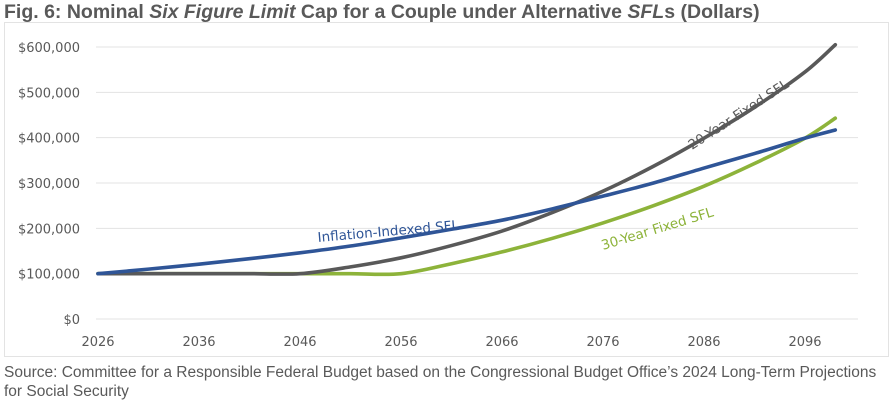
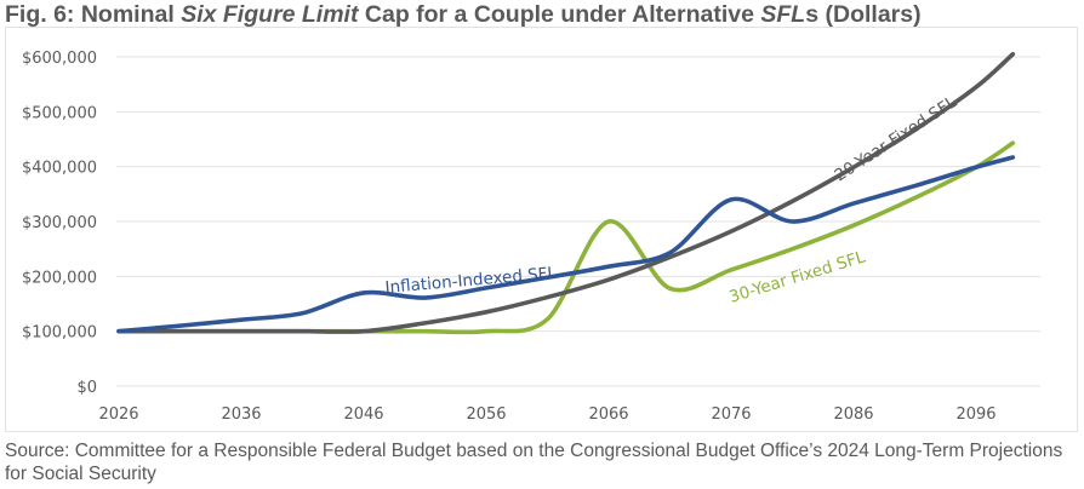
Inflation-Indexed SFL/2046: $150000 -> $170000
30-Year Fixed SFL/2066: $150000 -> $300000
Inflation-Indexed SFL/2076: $270000 -> $340000
